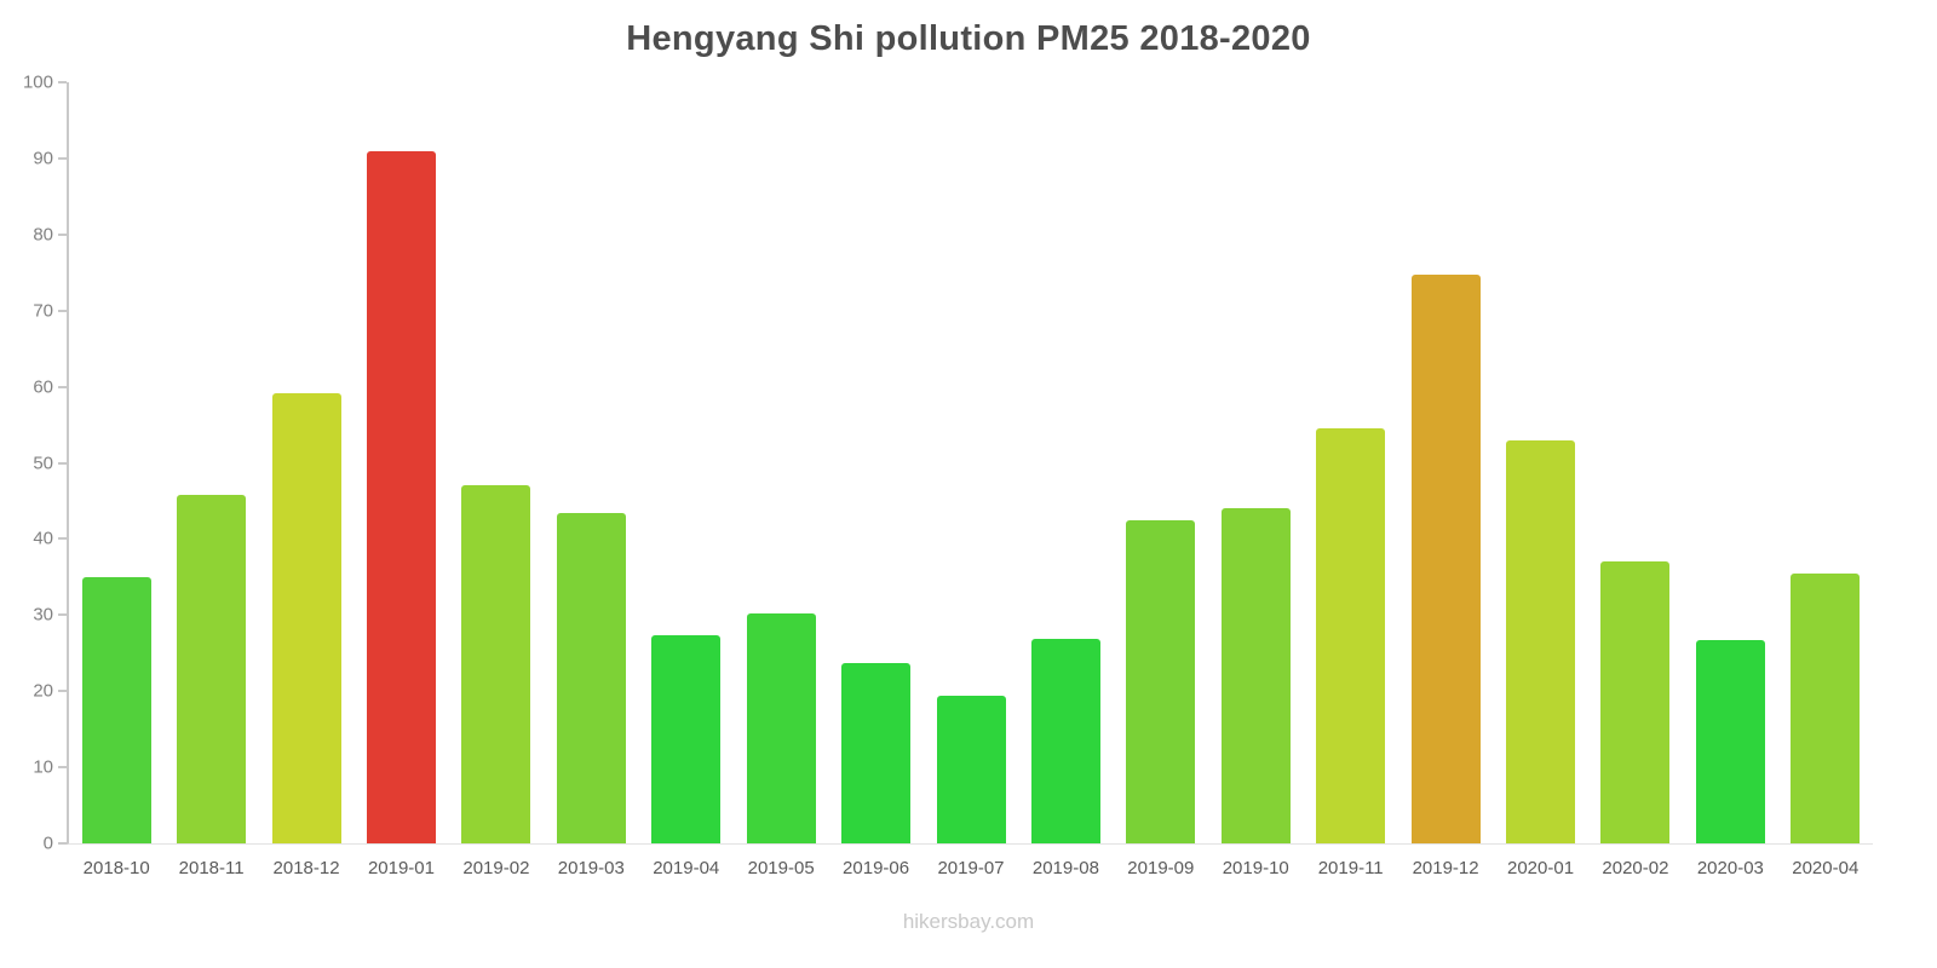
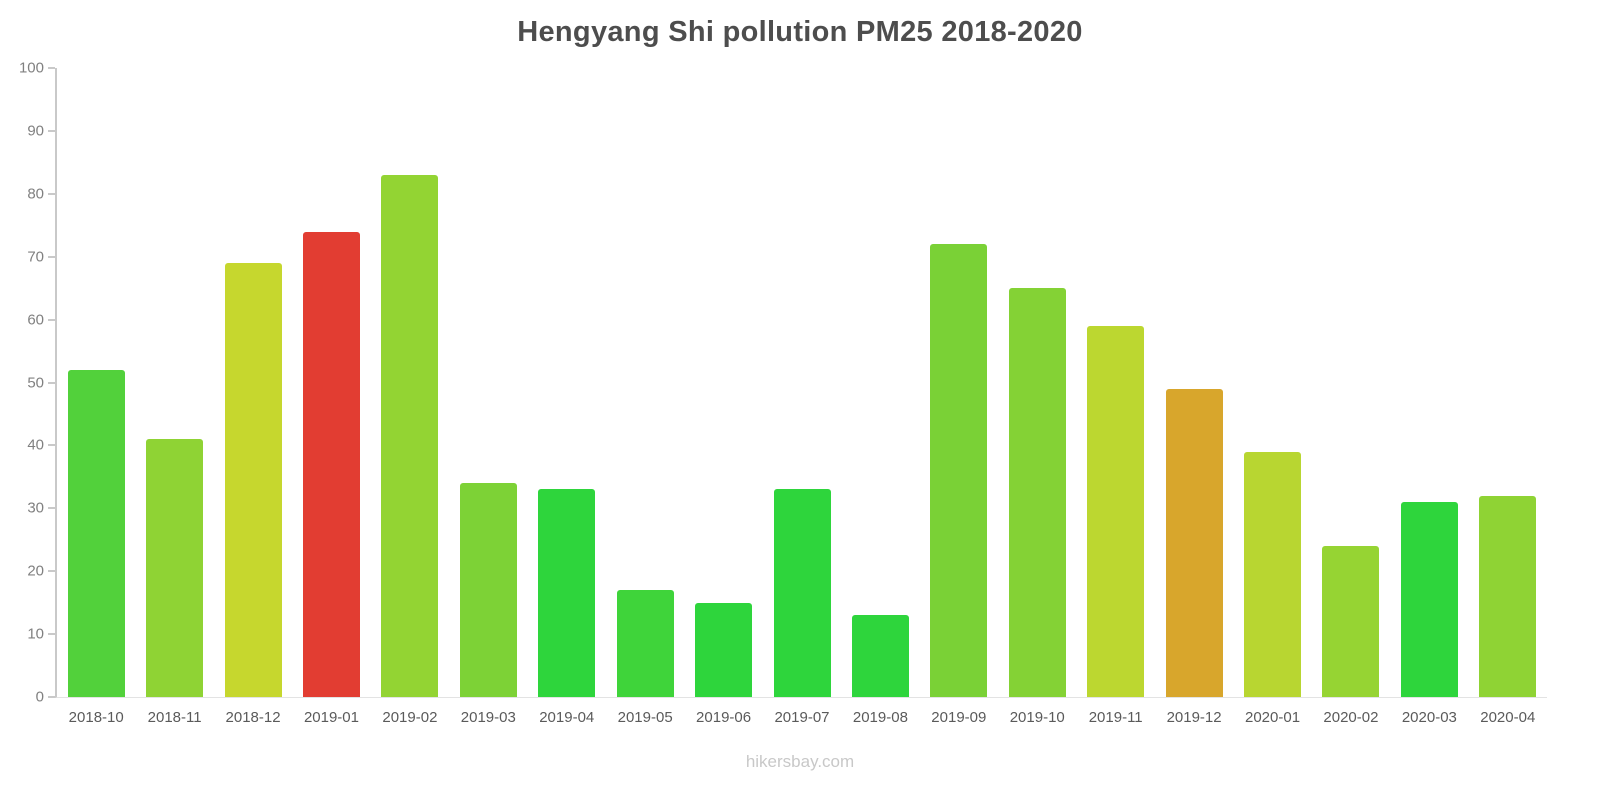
2018-10: 35 -> 52
2018-11: 46 -> 41
2018-12: 59 -> 69
2019-01: 91 -> 74
2019-02: 47 -> 83
2019-03: 43 -> 34
2019-04: 27 -> 33
2019-05: 30 -> 17
2019-06: 24 -> 15
2019-07: 19 -> 33
2019-08: 27 -> 13
2019-09: 42 -> 72
2019-10: 44 -> 65
2019-11: 54 -> 59
2019-12: 75 -> 49
2020-01: 53 -> 39
2020-02: 37 -> 24
2020-03: 27 -> 31
2020-04: 36 -> 32
